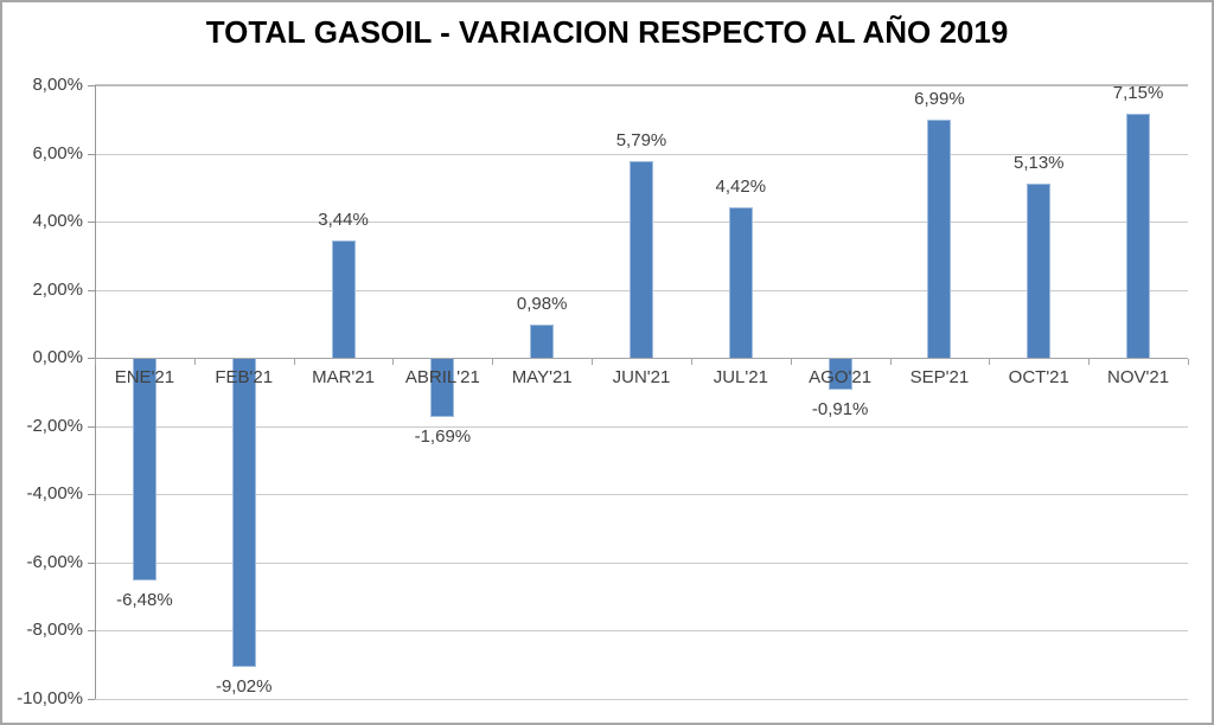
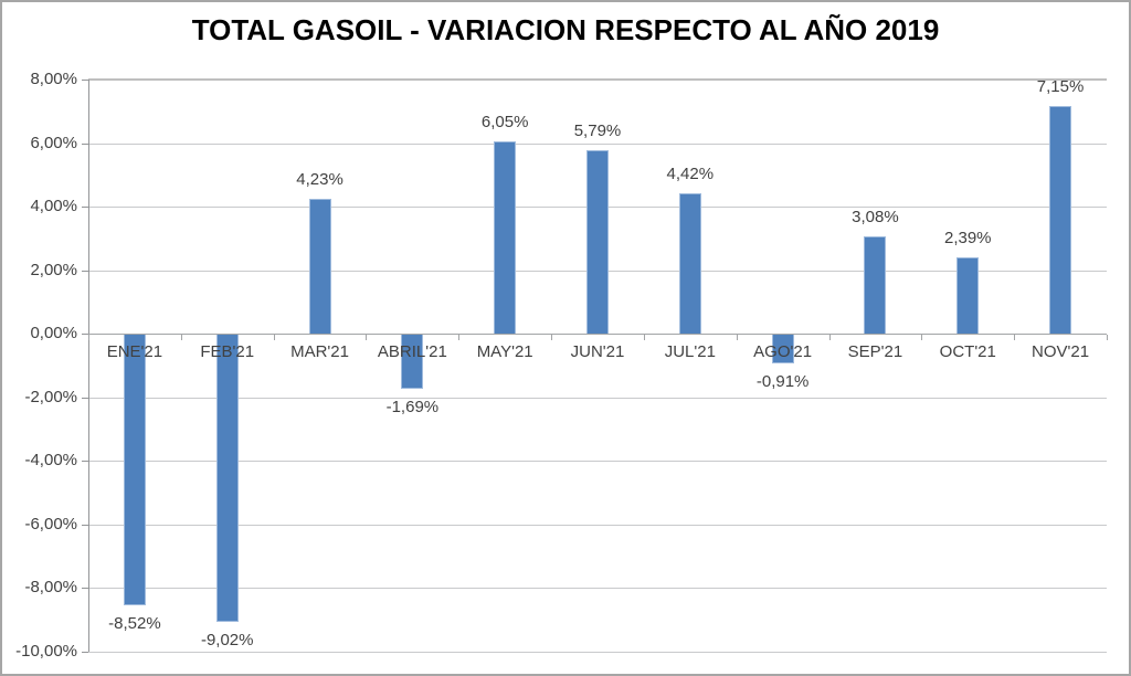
ENE'21: -6,48% -> -8,52%
MAR'21: 3,44% -> 4,23%
MAY'21: 0,98% -> 6,05%
SEP'21: 6,99% -> 3,08%
OCT'21: 5,13% -> 2,39%
